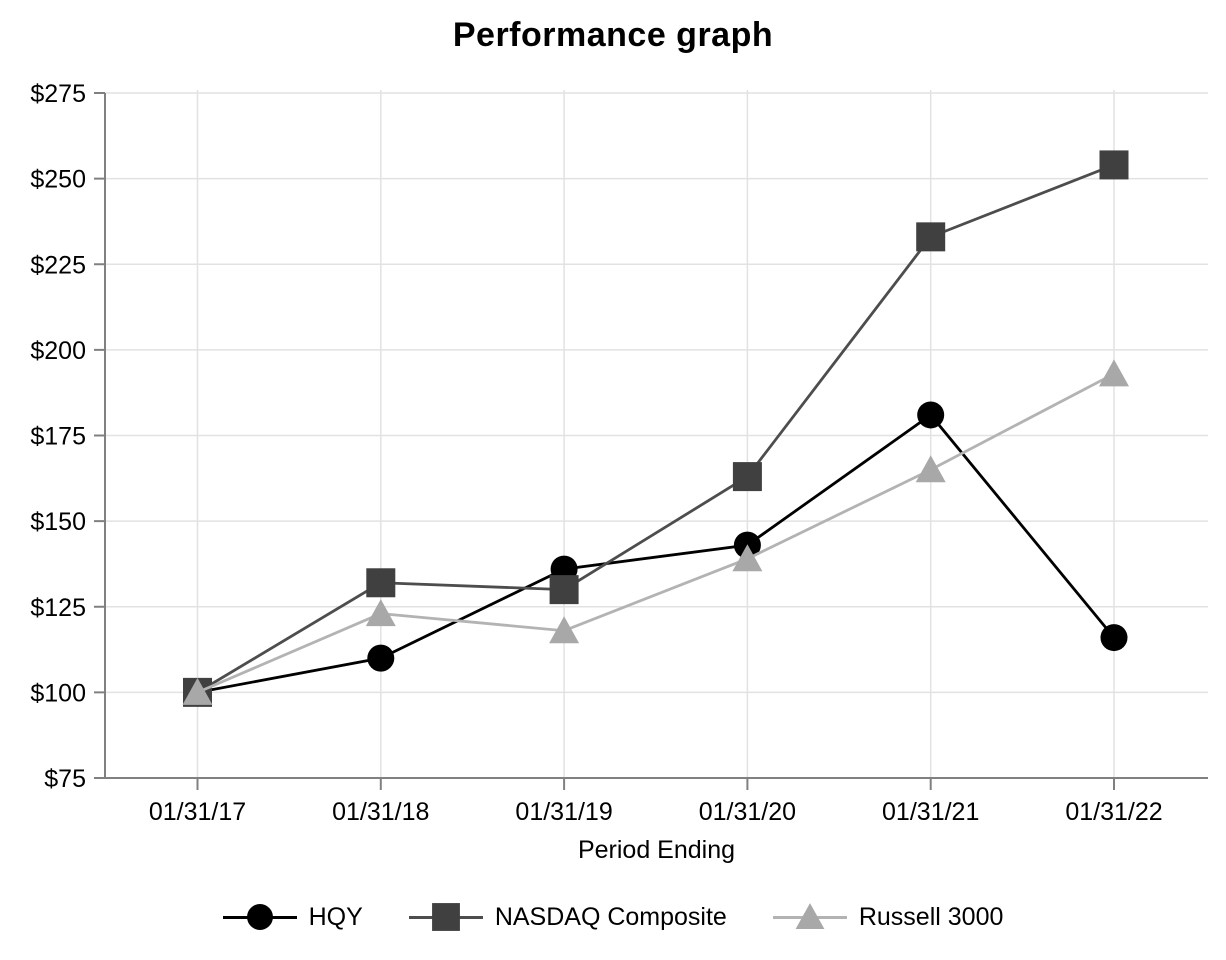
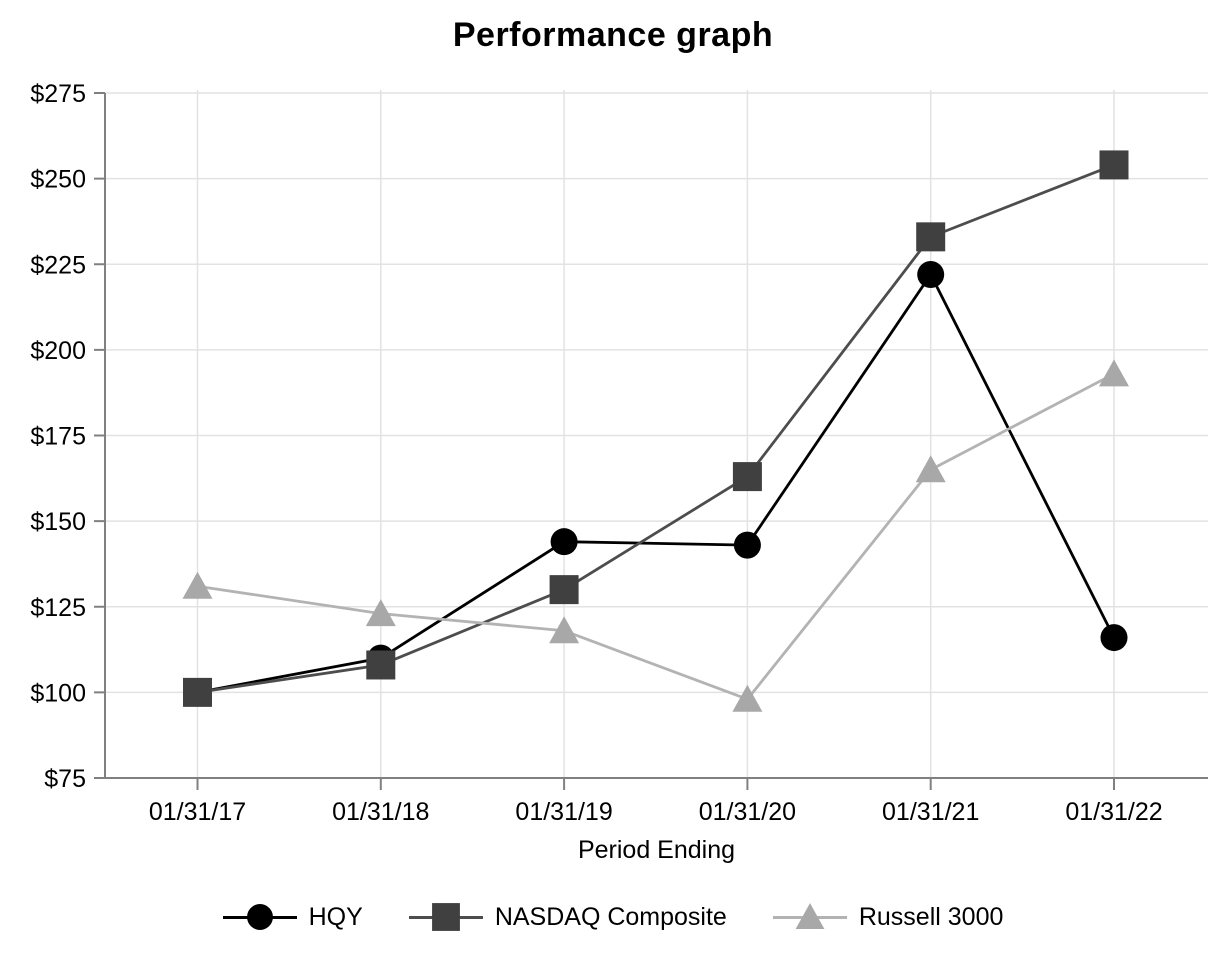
Russell 3000/01/31/17: $100 -> $131
NASDAQ Composite/01/31/18: $132 -> $108
HQY/01/31/19: $136 -> $144
Russell 3000/01/31/20: $139 -> $98
HQY/01/31/21: $181 -> $222
